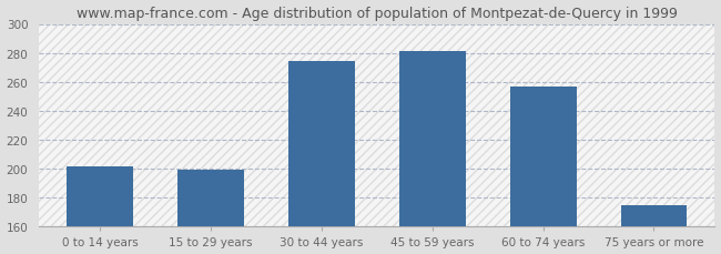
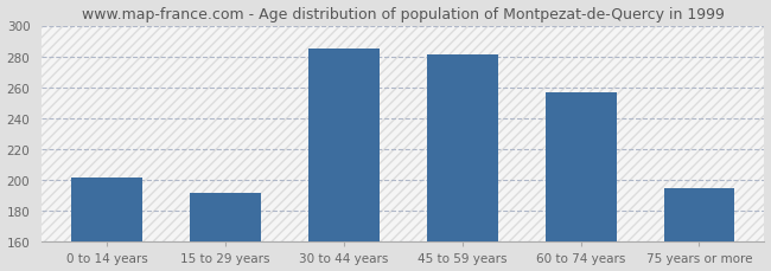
15 to 29 years: 199 -> 192
30 to 44 years: 274 -> 285
75 years or more: 175 -> 195
